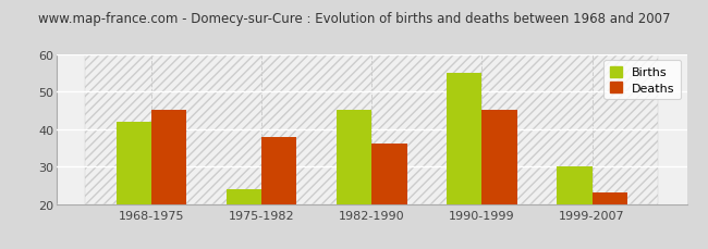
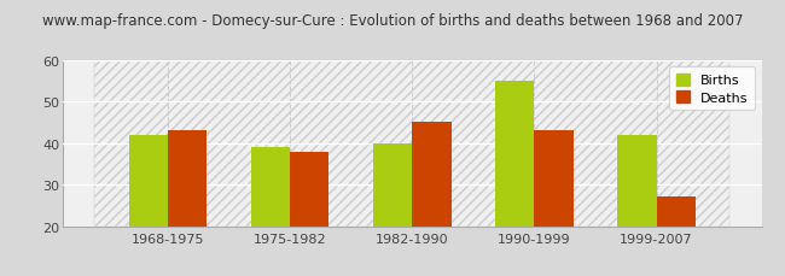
Deaths/1968-1975: 45 -> 43
Births/1975-1982: 24 -> 39
Births/1982-1990: 45 -> 40
Deaths/1982-1990: 36 -> 45
Deaths/1990-1999: 45 -> 43
Births/1999-2007: 30 -> 42
Deaths/1999-2007: 23 -> 27
